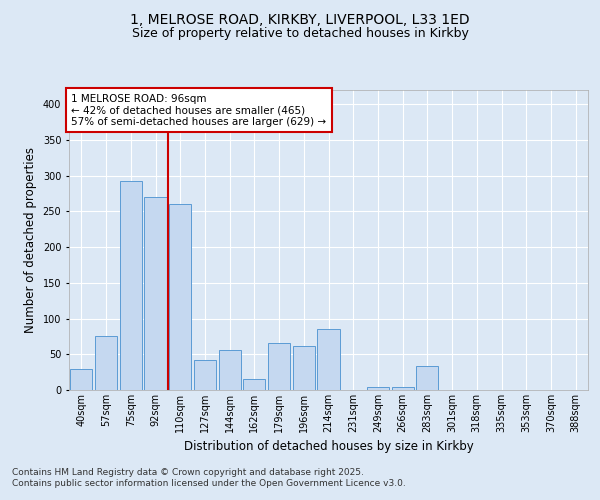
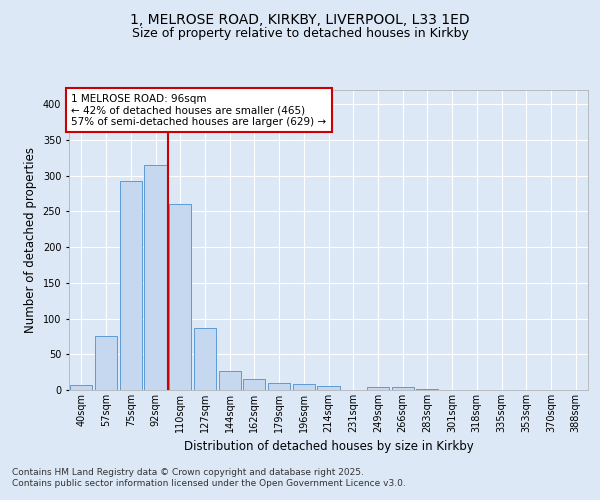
40sqm: 30 -> 7
92sqm: 270 -> 315
127sqm: 42 -> 87
144sqm: 56 -> 27
179sqm: 66 -> 10
196sqm: 62 -> 9
214sqm: 86 -> 6
283sqm: 34 -> 2
